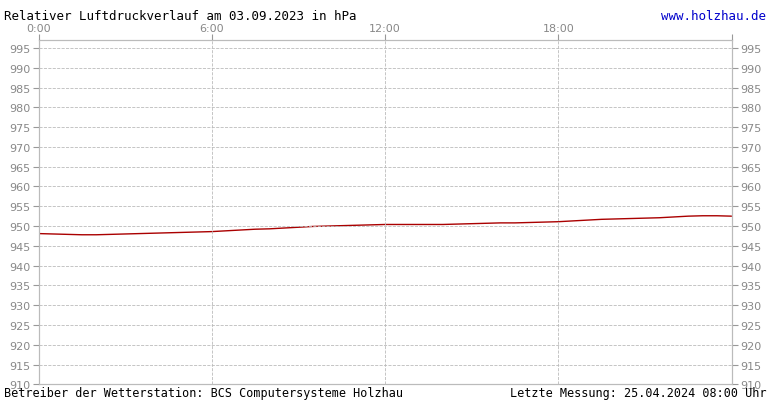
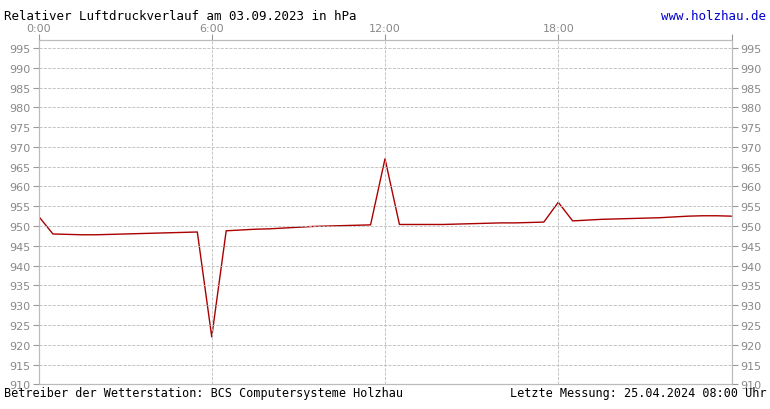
0:00: 948.1 -> 952.5
6:00: 948.6 -> 922.0
12:00: 950.4 -> 967.0
18:00: 951.1 -> 956.0
